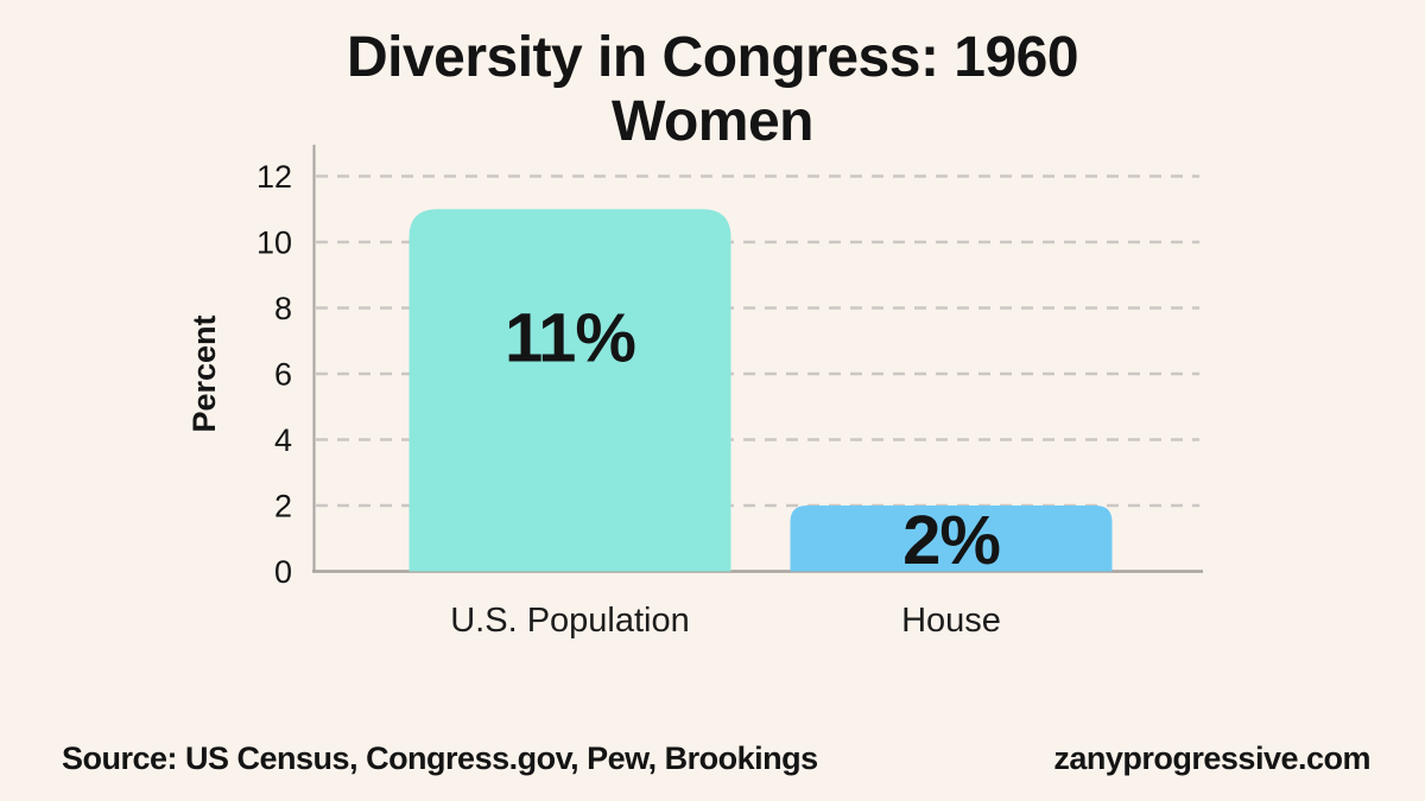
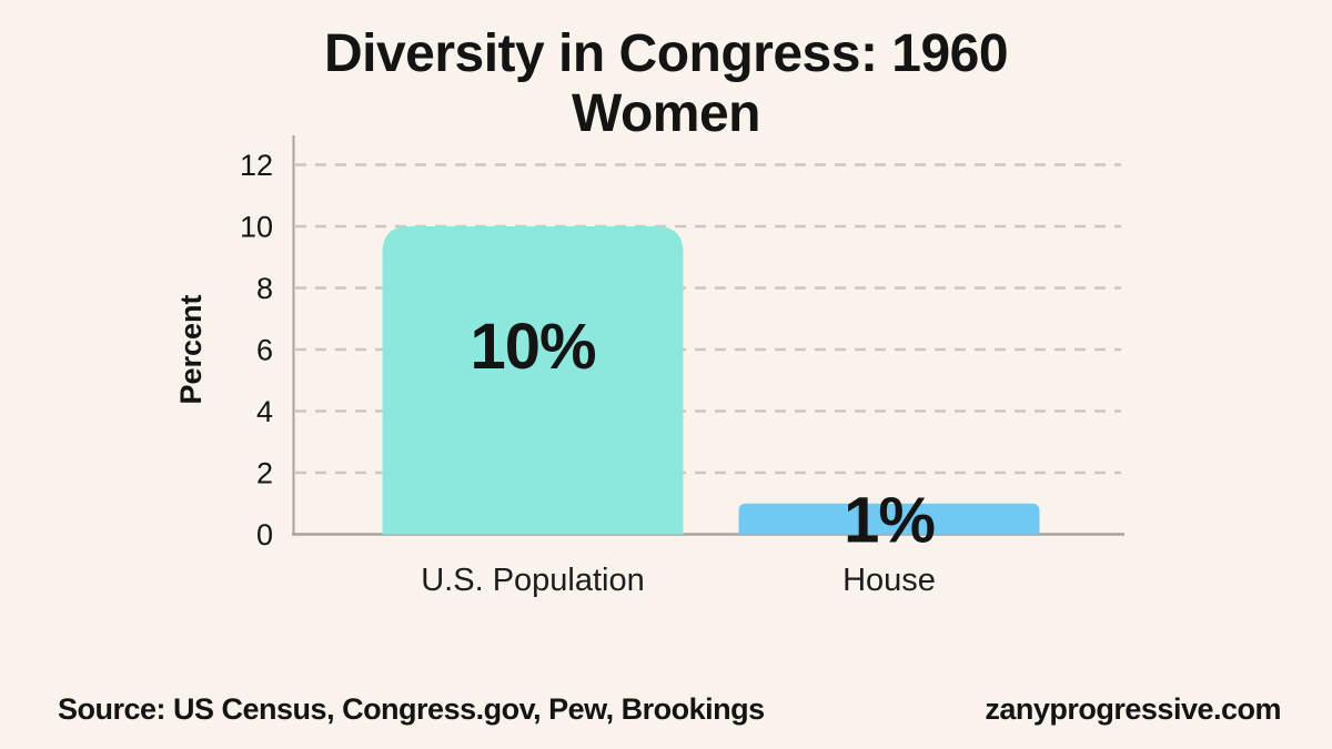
U.S. Population: 11% -> 10%
House: 2% -> 1%
